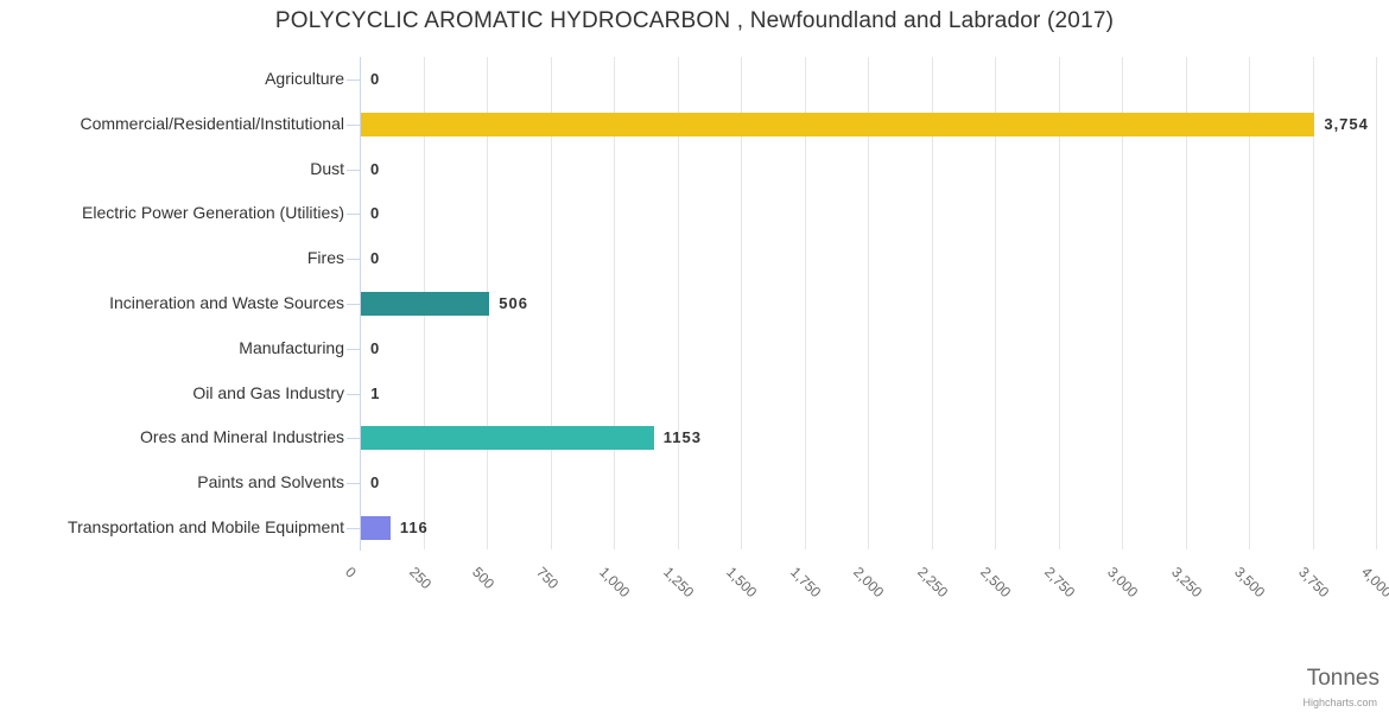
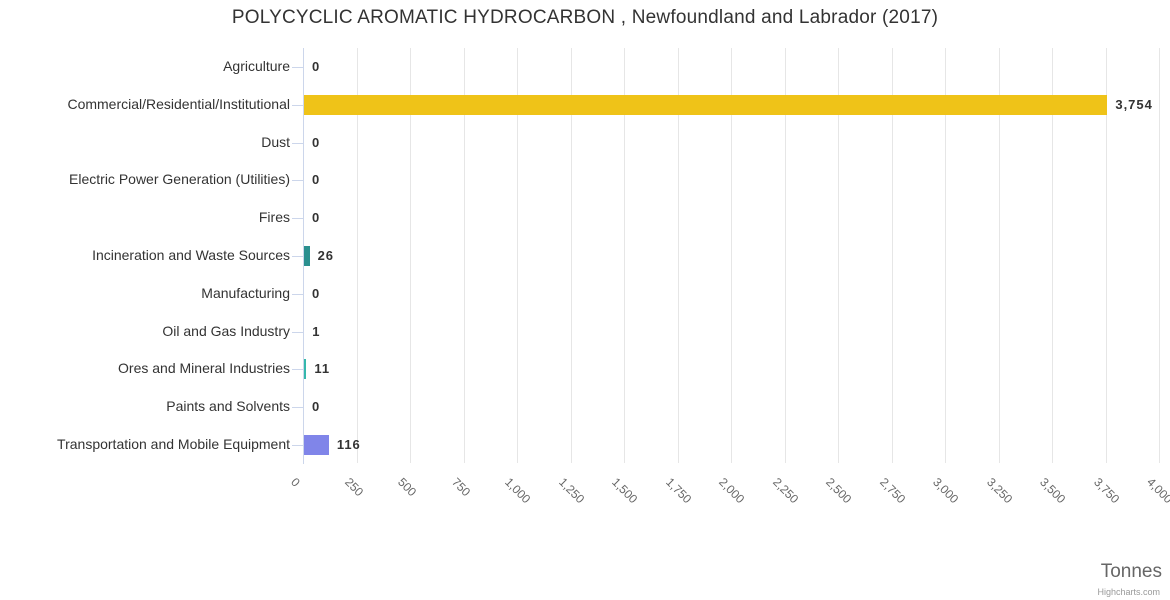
Incineration and Waste Sources: 506 -> 26
Ores and Mineral Industries: 1153 -> 11
